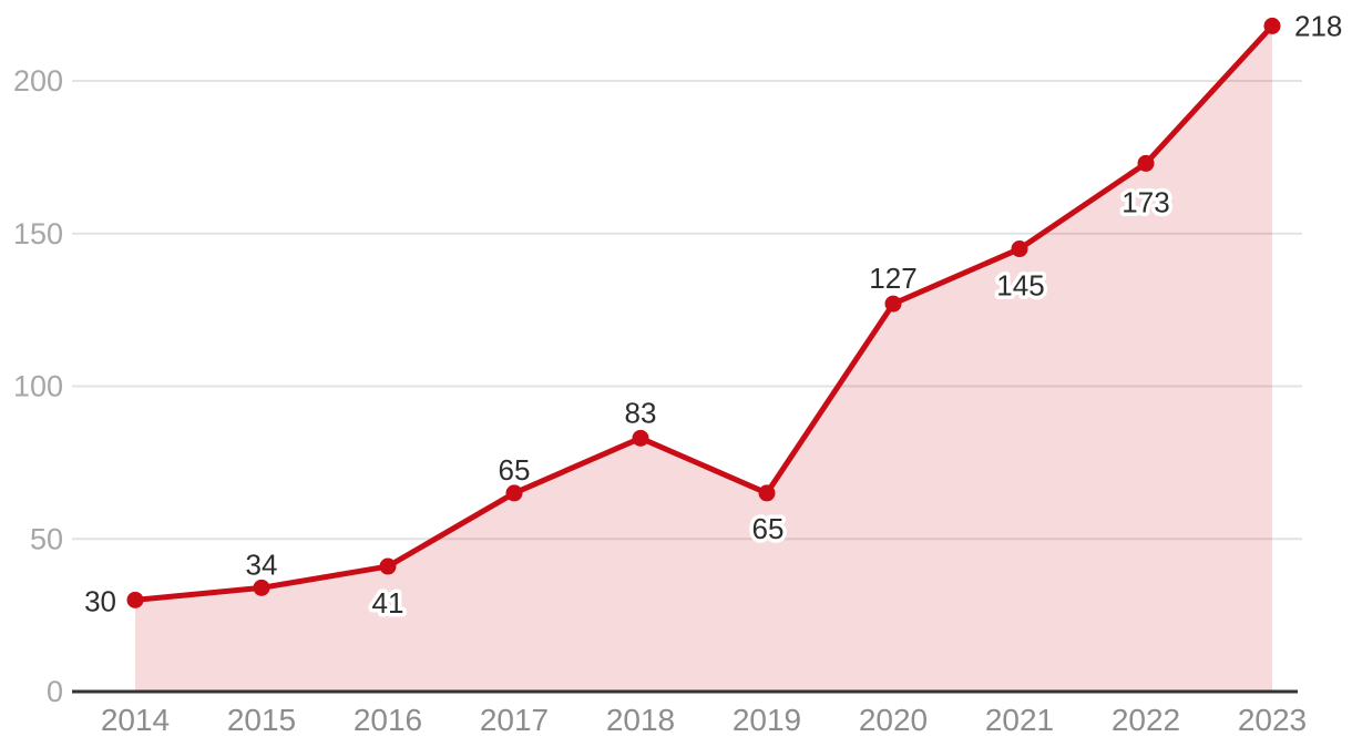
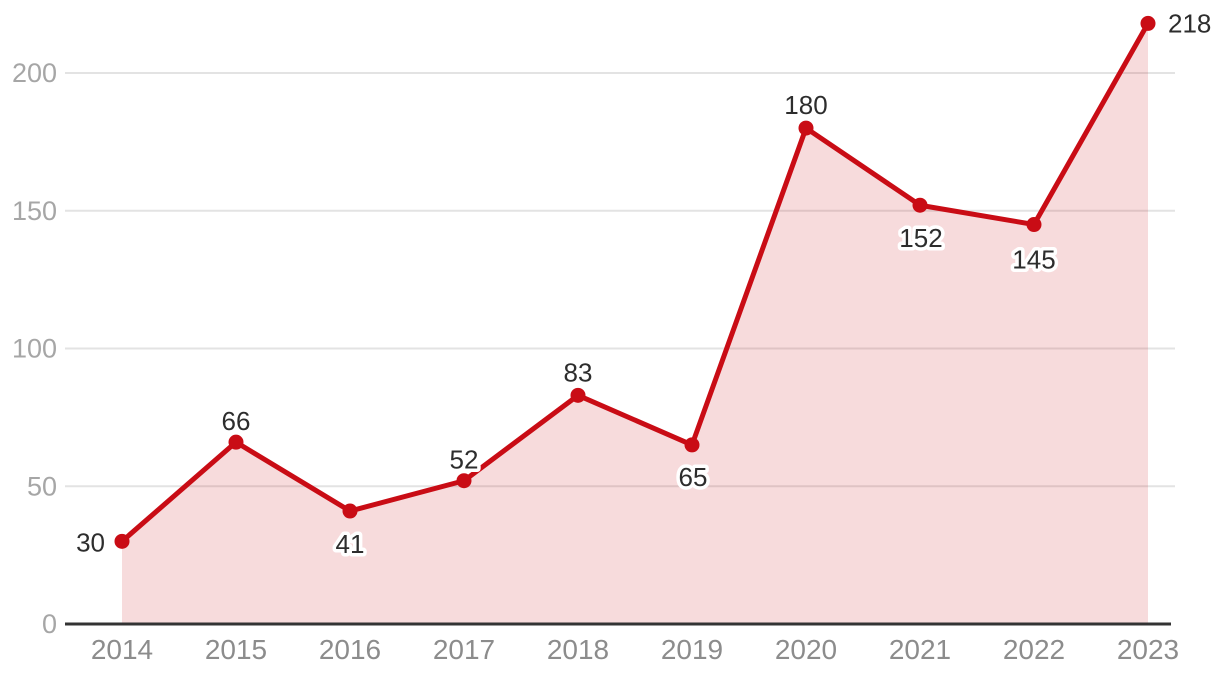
2015: 34 -> 66
2017: 65 -> 52
2020: 127 -> 180
2021: 145 -> 152
2022: 173 -> 145
